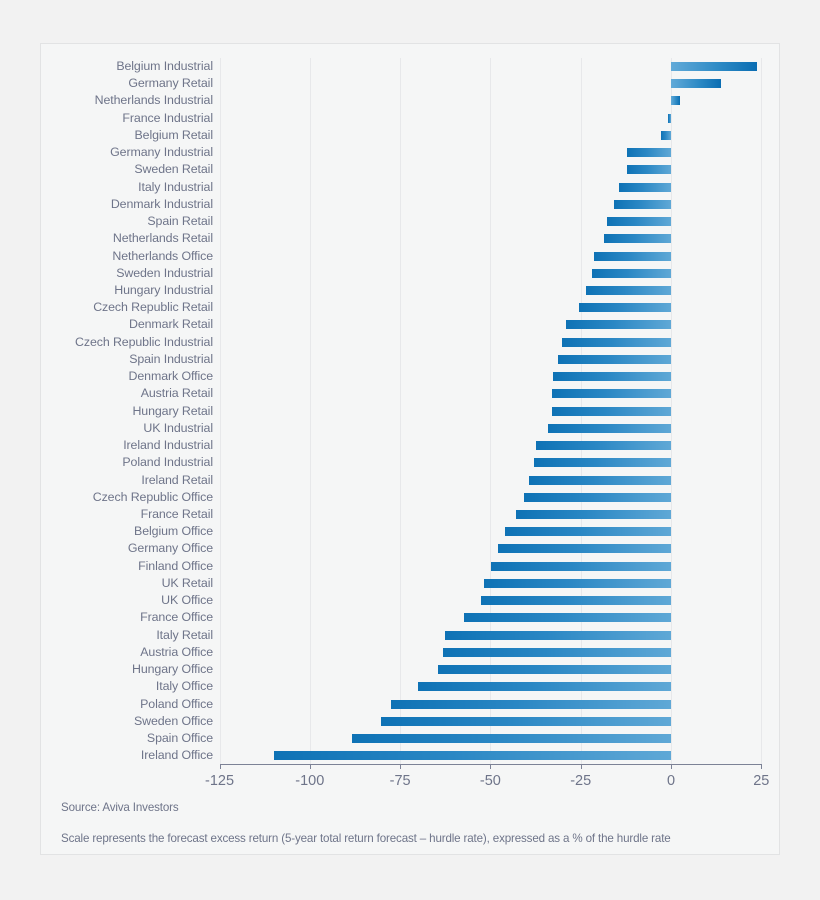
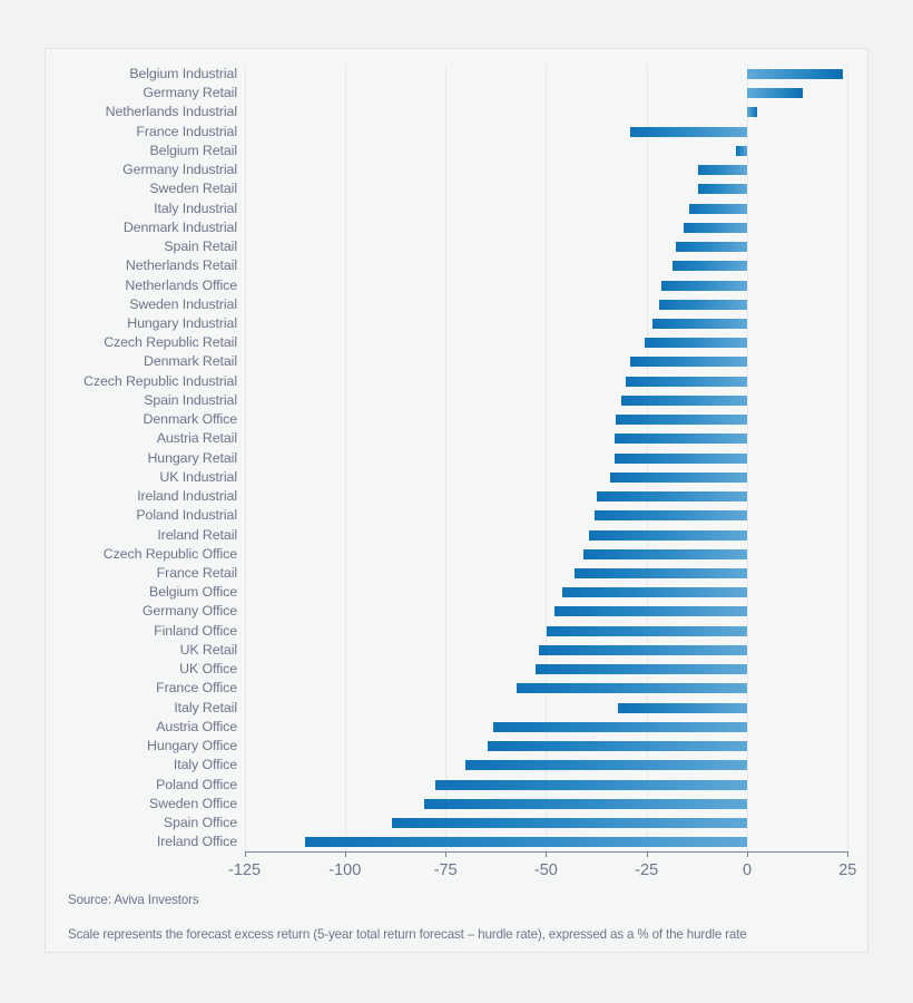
France Industrial: -1 -> -29
Italy Retail: -62 -> -32
